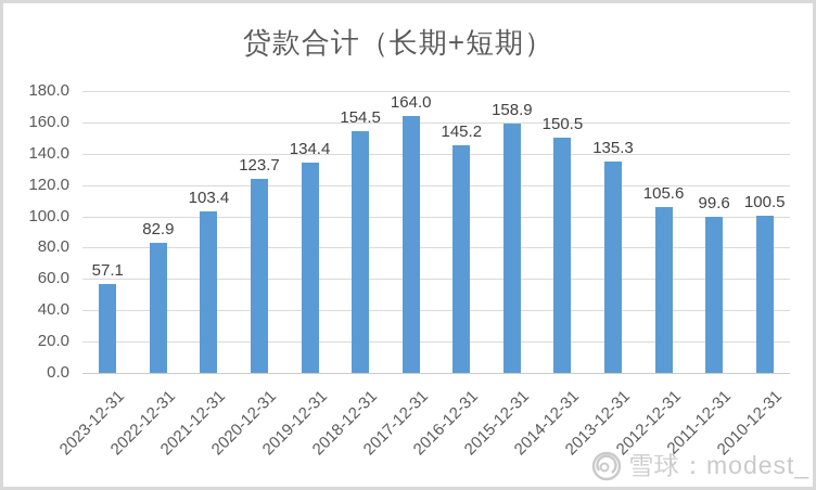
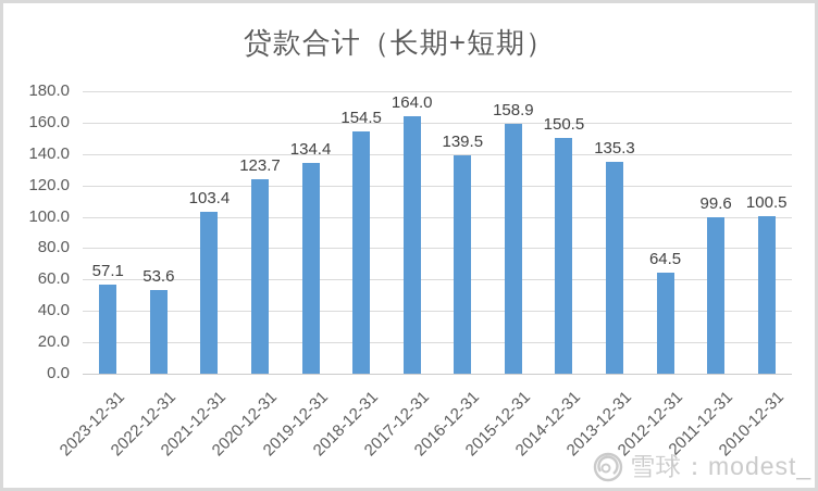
2022-12-31: 82.9 -> 53.6
2016-12-31: 145.2 -> 139.5
2012-12-31: 105.6 -> 64.5
